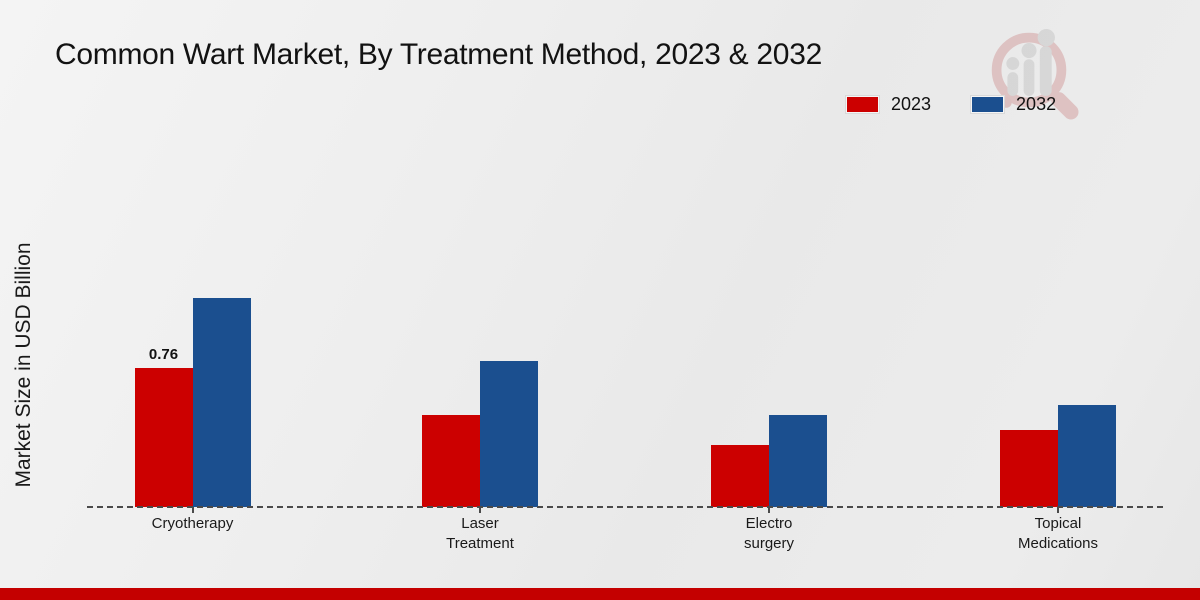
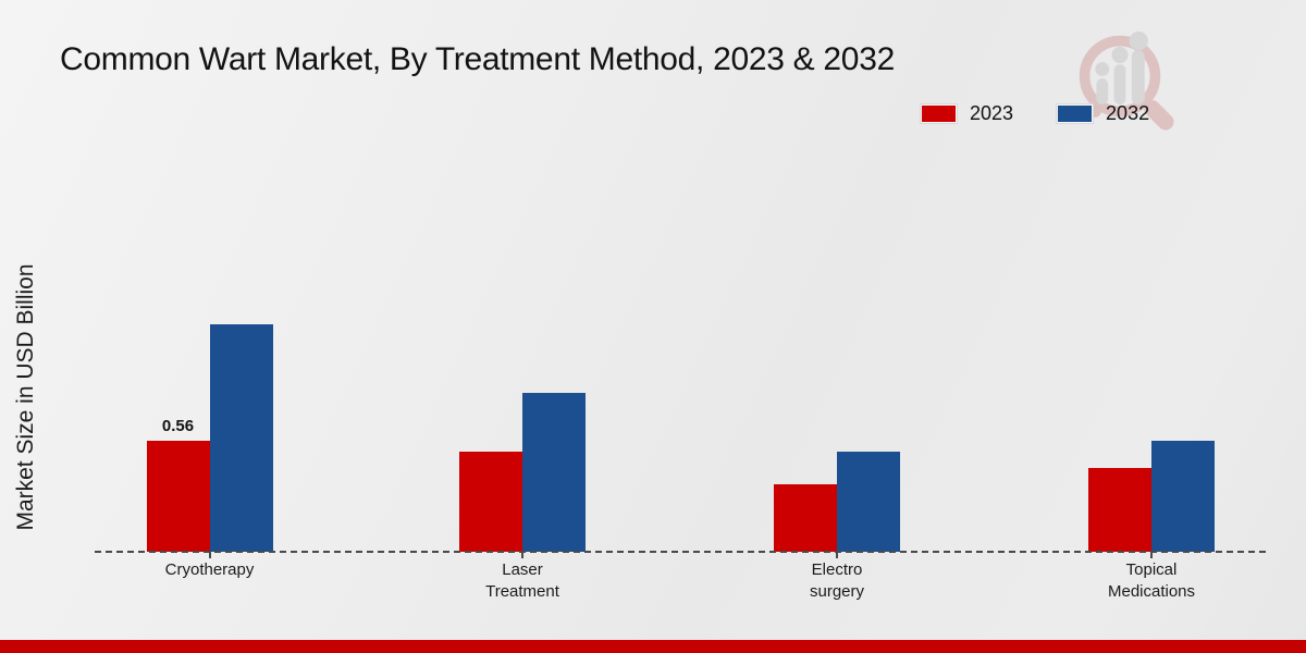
2023/Cryotherapy: 0.76 -> 0.56
